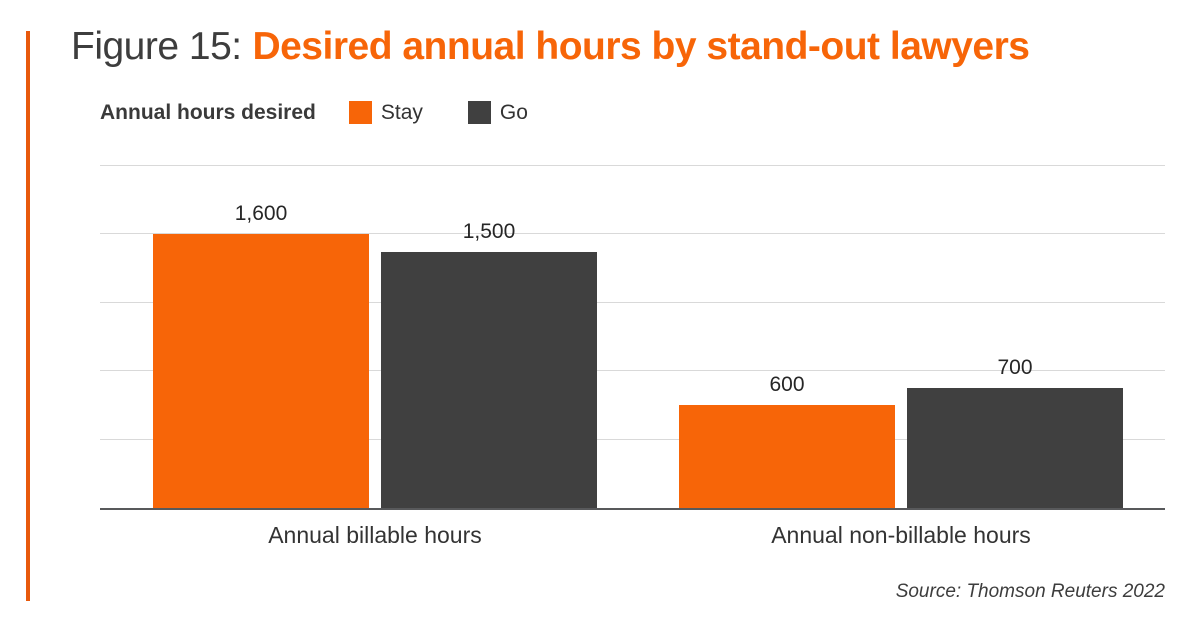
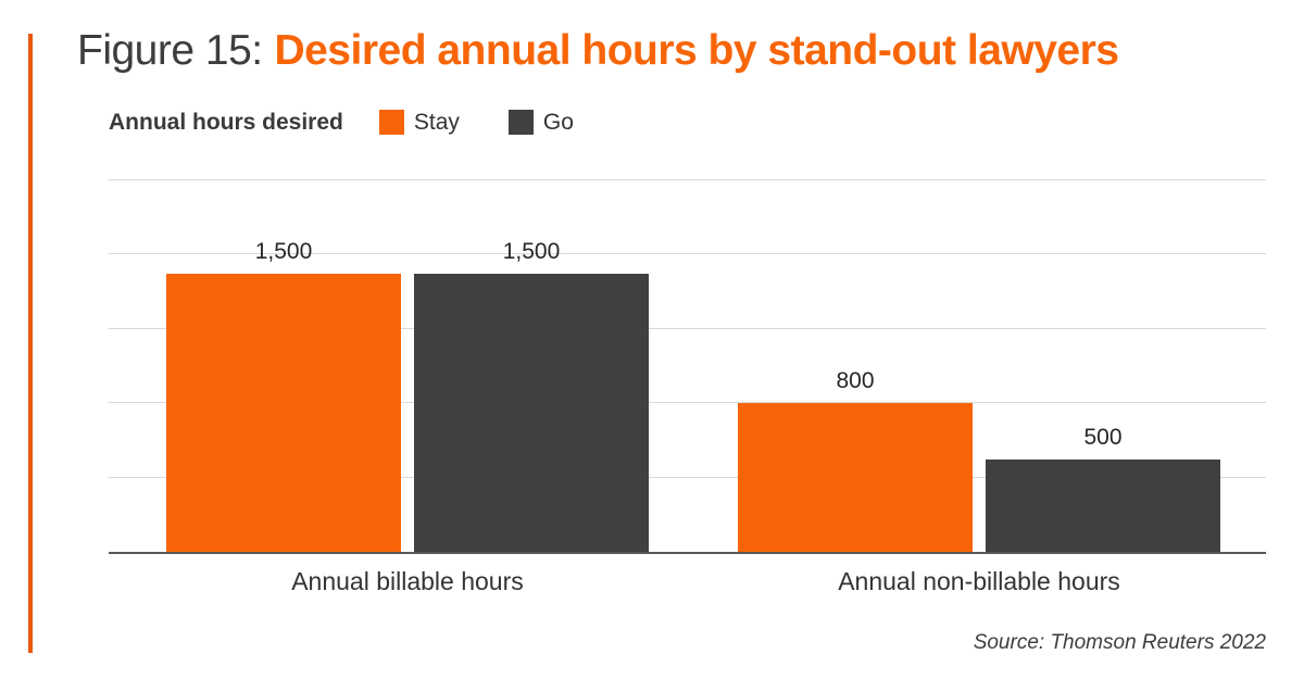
Stay/Annual billable hours: 1,600 -> 1,500
Stay/Annual non-billable hours: 600 -> 800
Go/Annual non-billable hours: 700 -> 500
